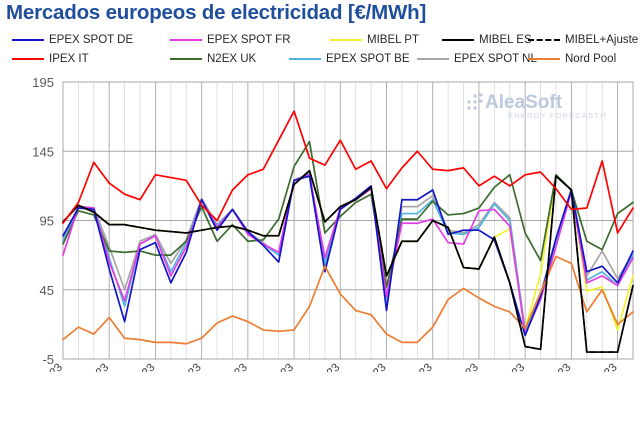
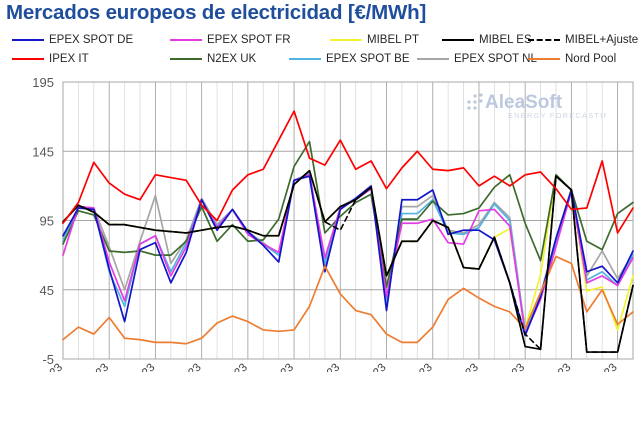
EPEX SPOT BE/04/10/2023: 68 -> 58
EPEX SPOT NL/07/10/2023: 85 -> 113
MIBEL+Ajuste/19/10/2023: 105 -> 88
MIBEL+Ajuste/31/10/2023: 4 -> 13
N2EX UK/31/10/2023: 86 -> 93
